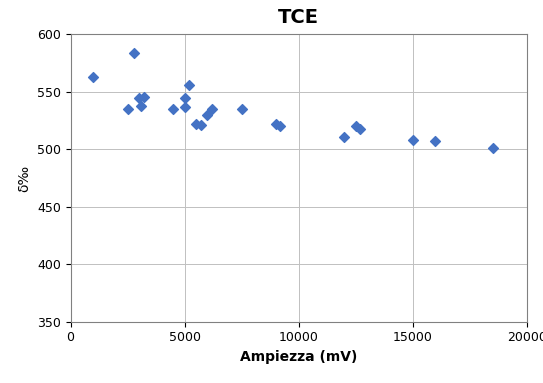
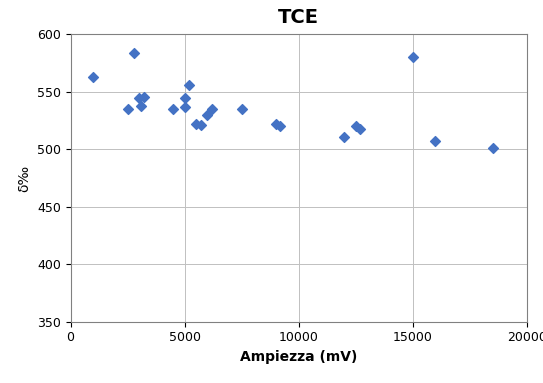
15000: 508 -> 580
